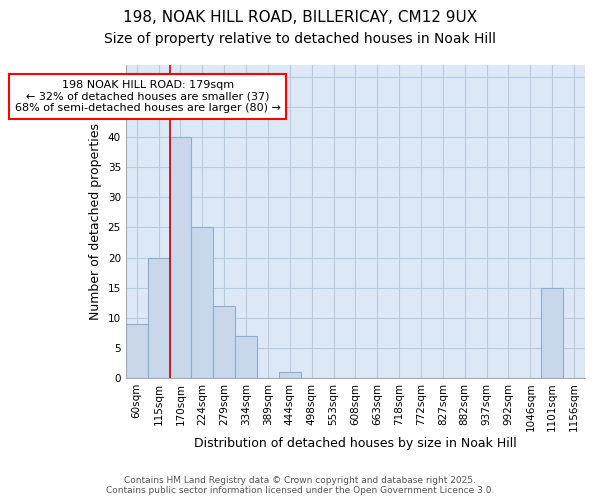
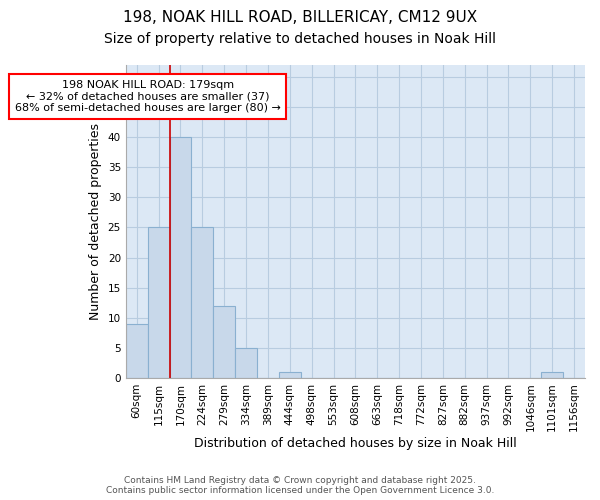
115sqm: 20 -> 25
334sqm: 7 -> 5
1101sqm: 15 -> 1
